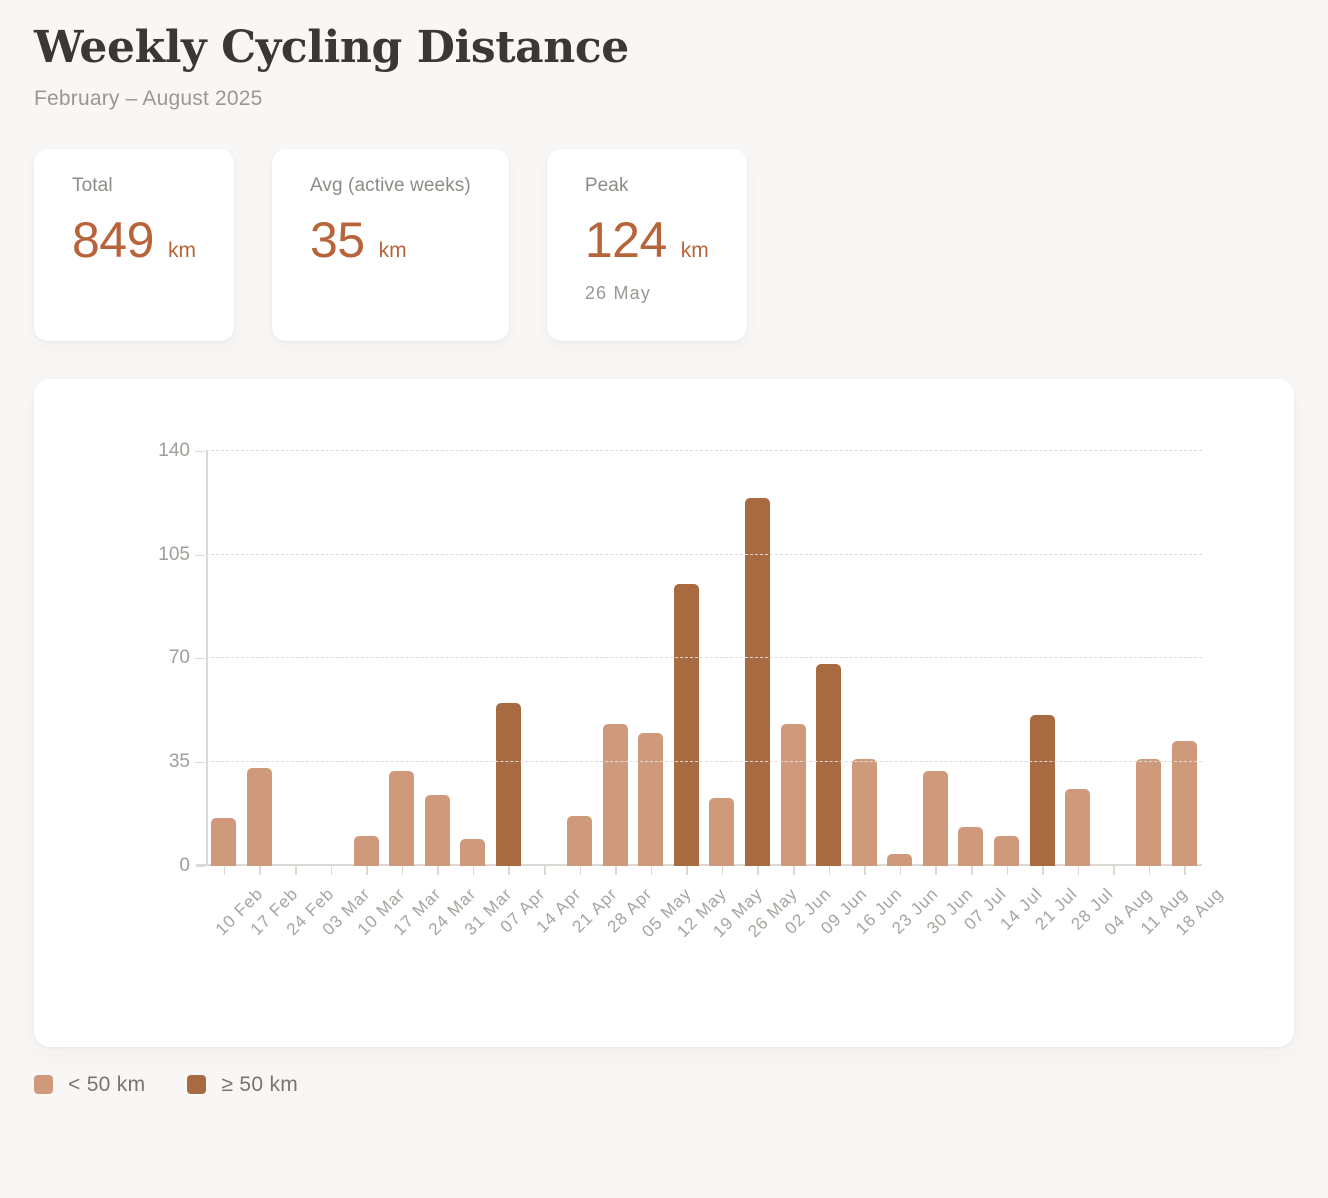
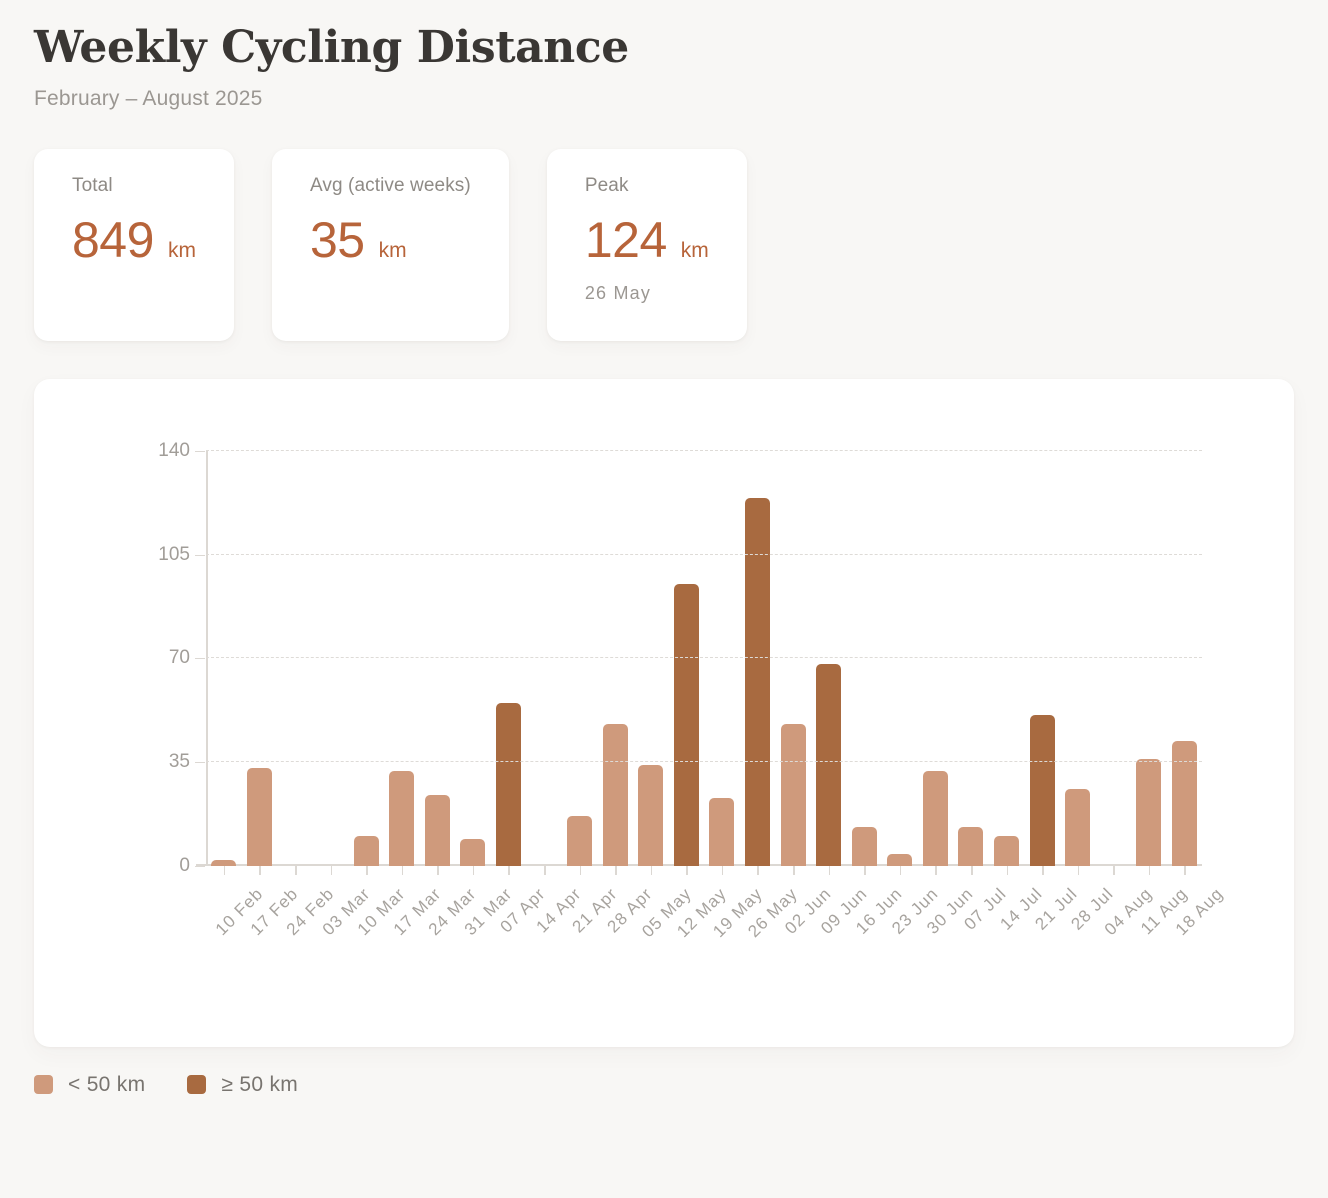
10 Feb: 16 -> 2
05 May: 45 -> 34
16 Jun: 36 -> 13
